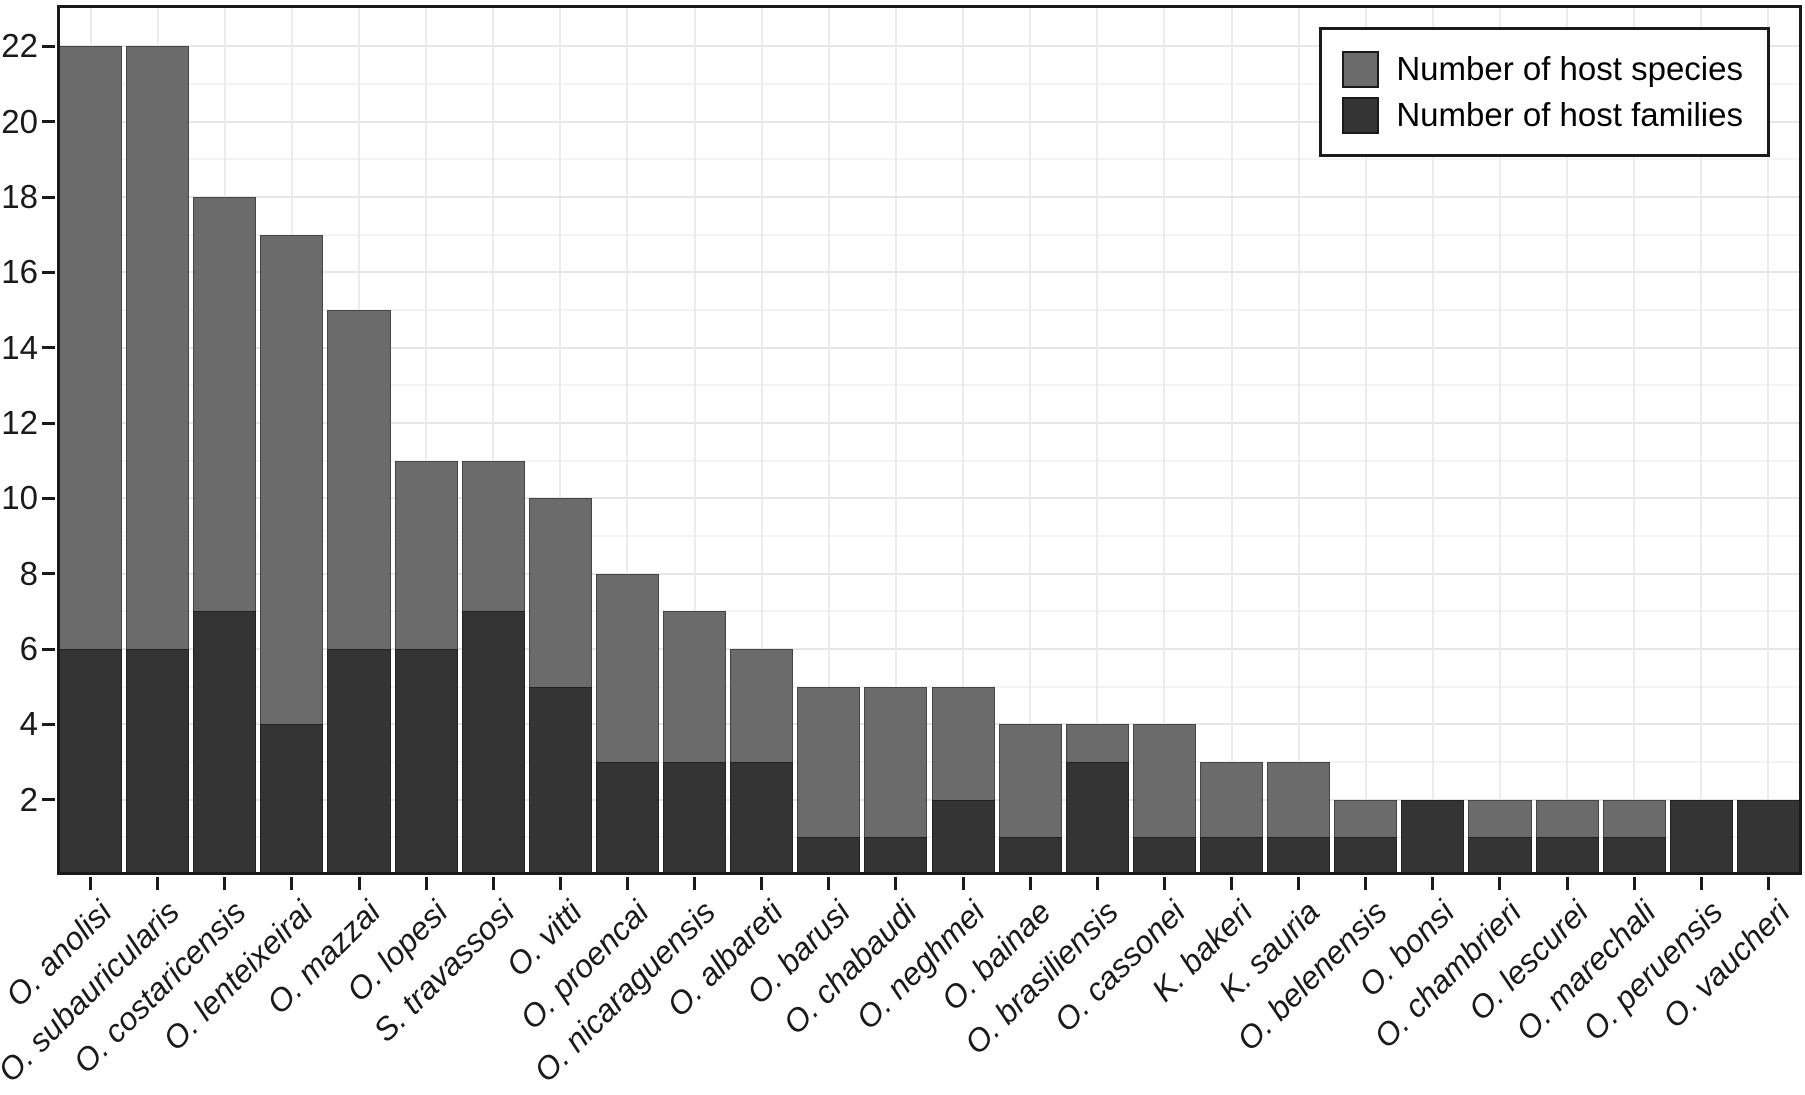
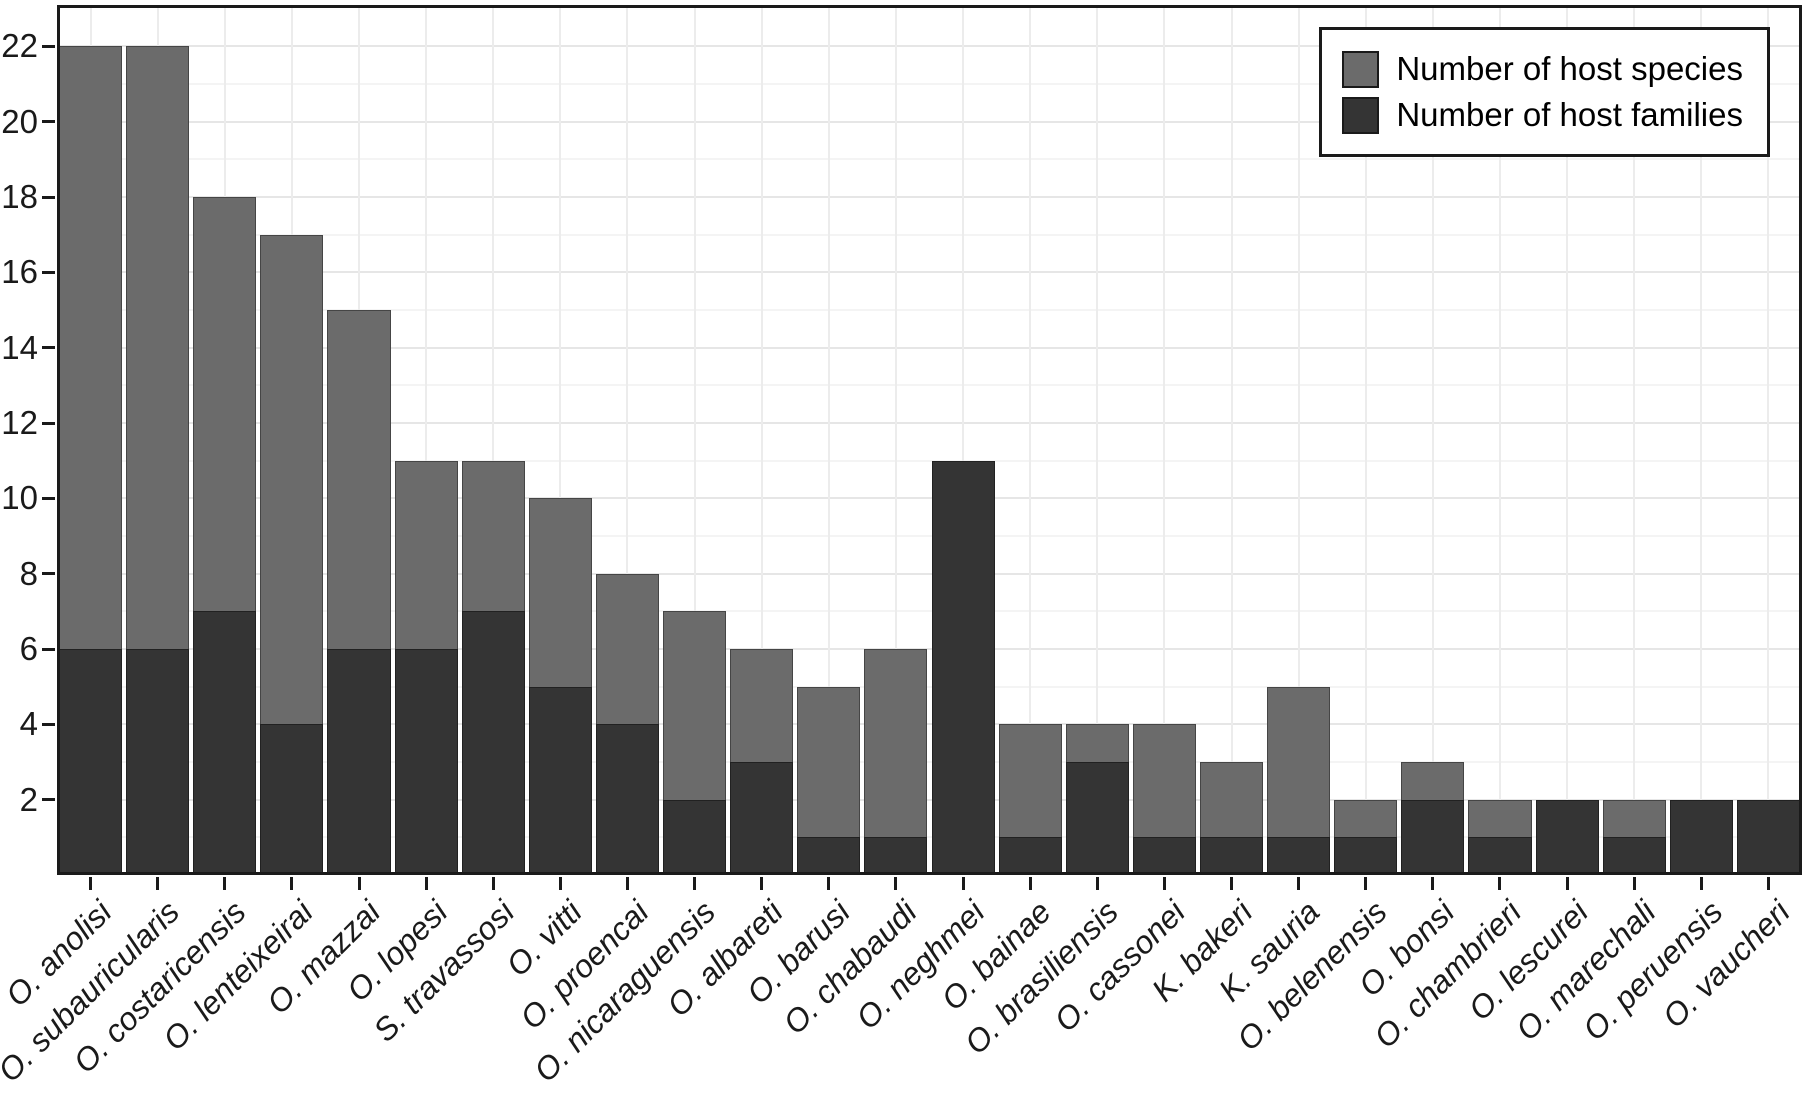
Number of host families/O. proencai: 3 -> 4
Number of host families/O. nicaraguensis: 3 -> 2
Number of host species/O. chabaudi: 5 -> 6
Number of host families/O. neghmei: 2 -> 11
Number of host species/K. sauria: 3 -> 5
Number of host species/O. bonsi: 2 -> 3
Number of host families/O. lescurei: 1 -> 2
